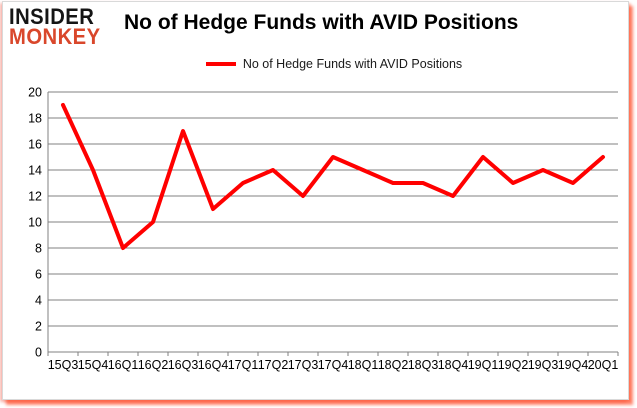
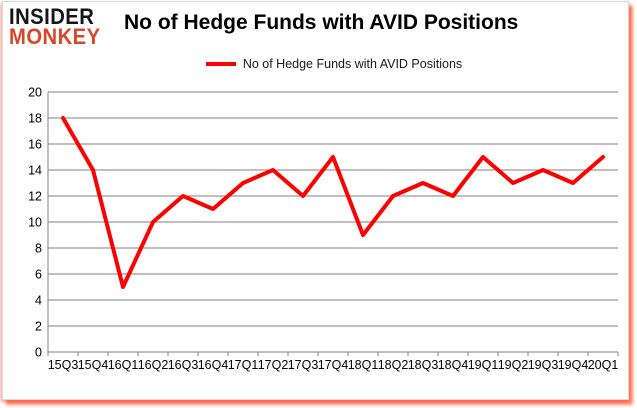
15Q3: 19 -> 18
16Q1: 8 -> 5
16Q3: 17 -> 12
18Q1: 14 -> 9
18Q2: 13 -> 12
